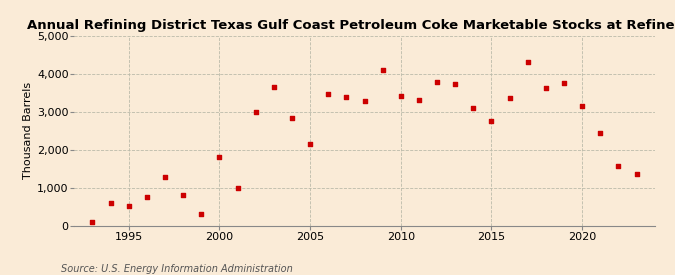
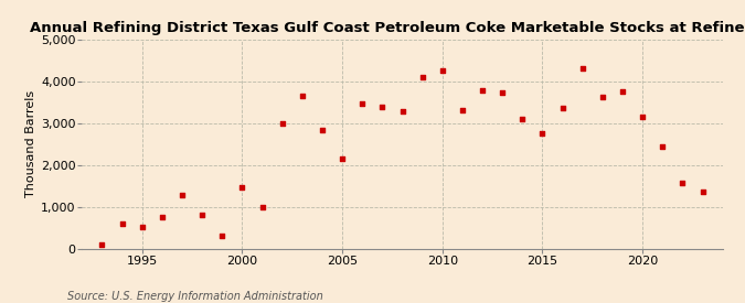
2000: 1,800 -> 1,470
2010: 3,400 -> 4,260
